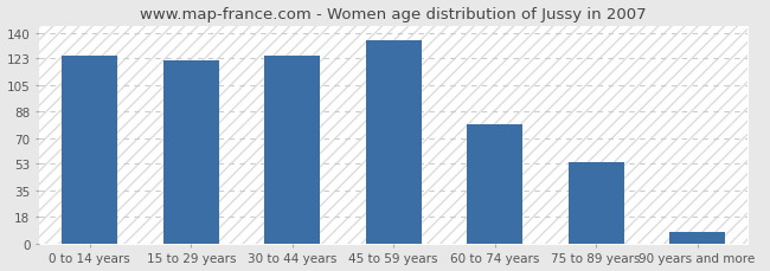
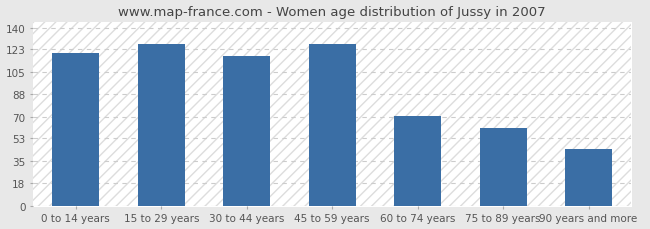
0 to 14 years: 125 -> 120
15 to 29 years: 122 -> 127
30 to 44 years: 125 -> 118
45 to 59 years: 135 -> 127
60 to 74 years: 79 -> 71
75 to 89 years: 54 -> 61
90 years and more: 8 -> 45
